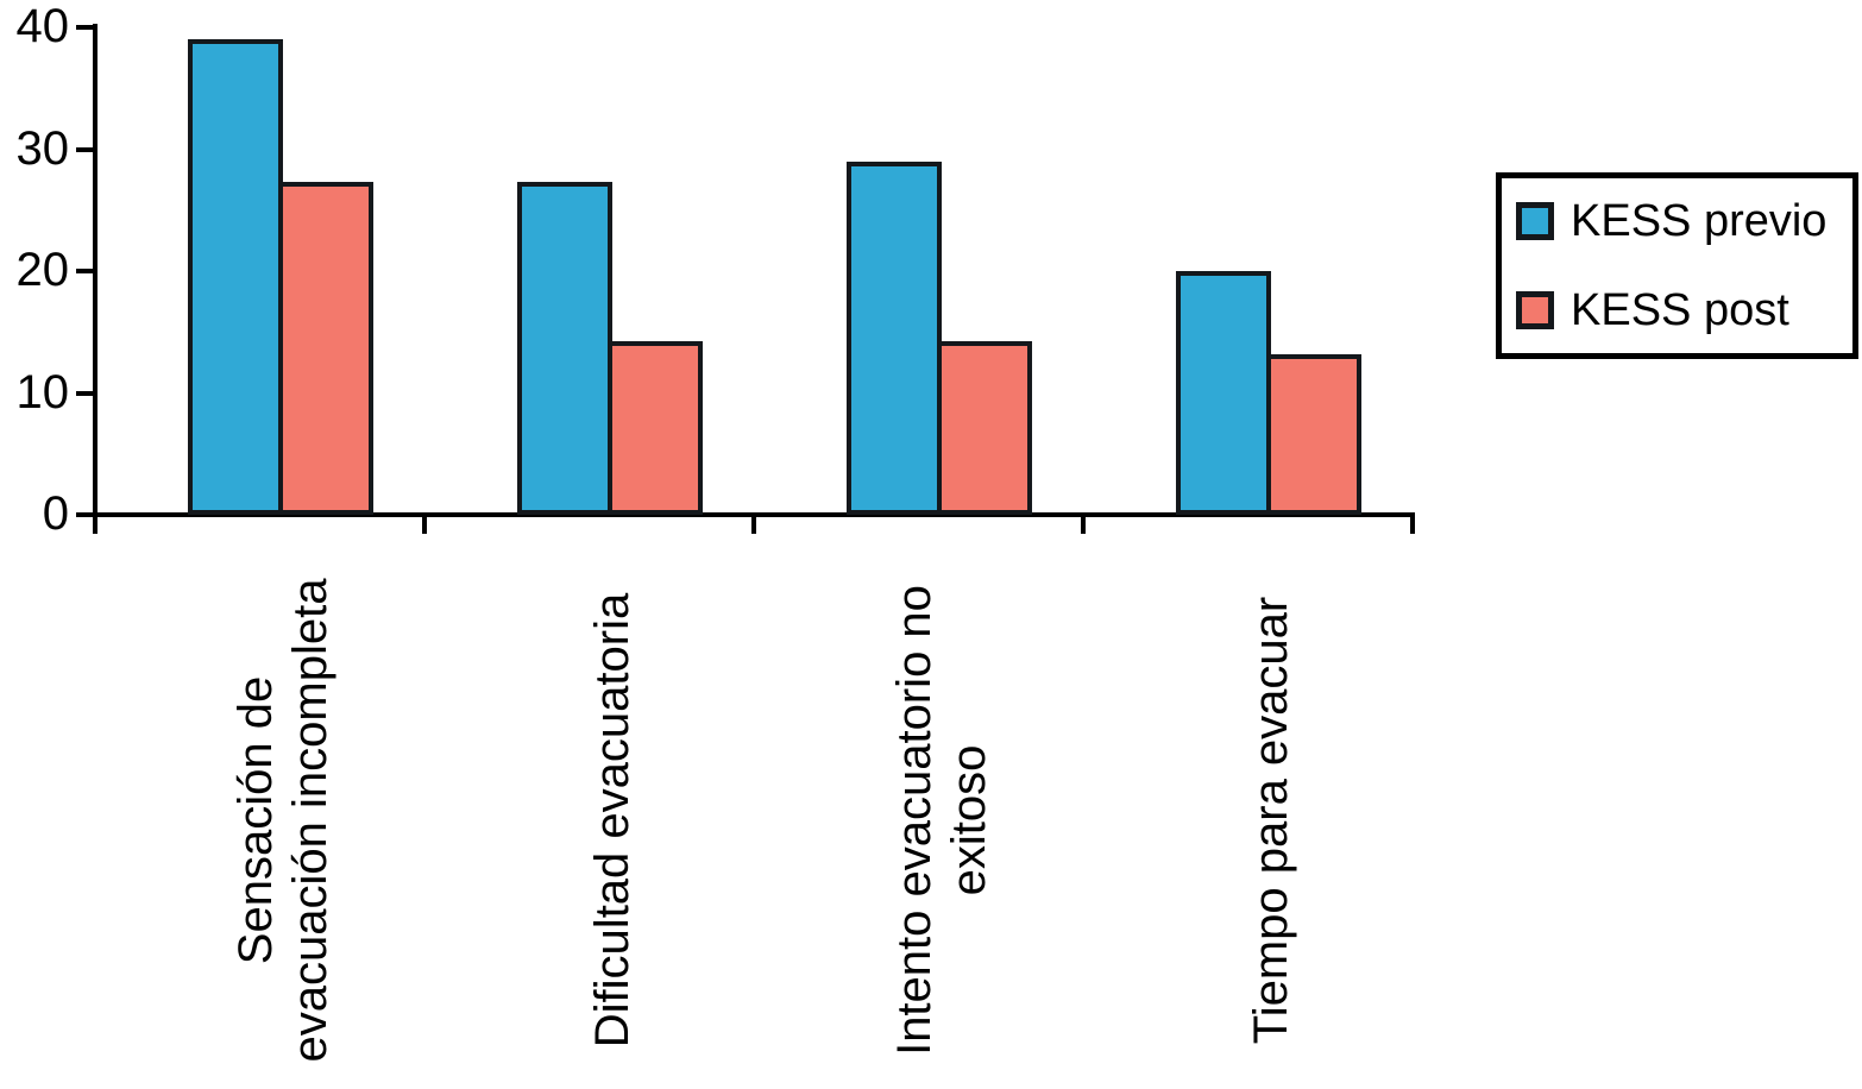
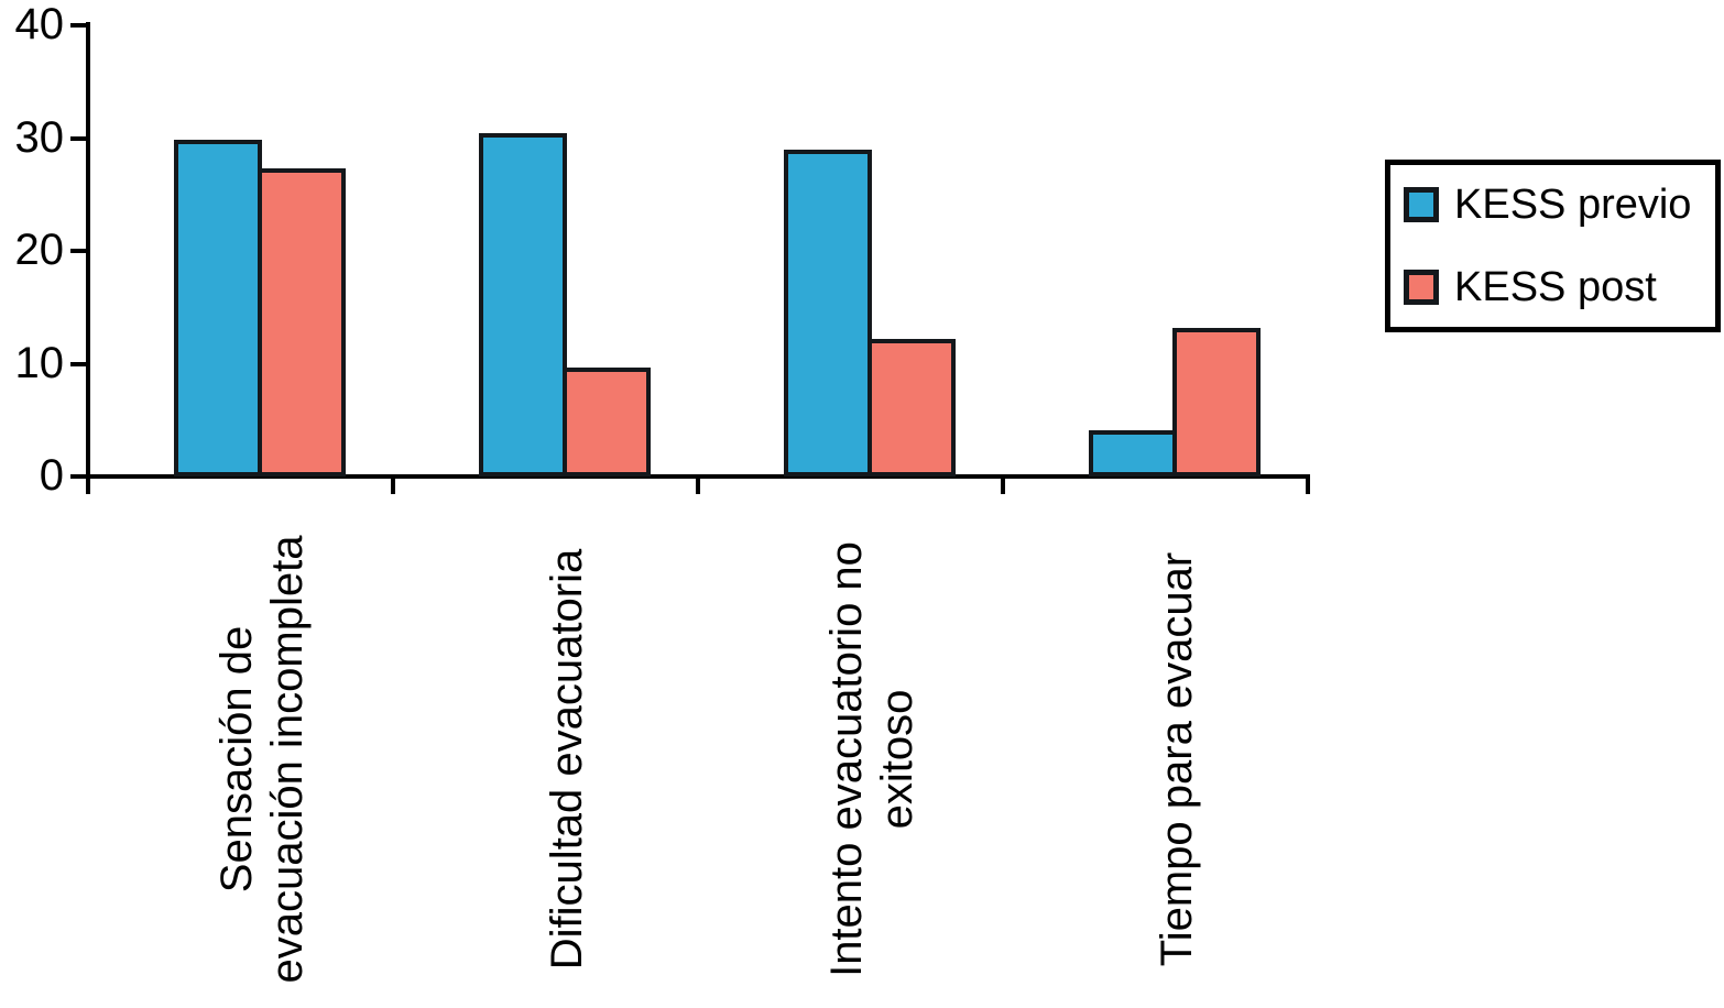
KESS previo/Sensación de evacuación incompleta: 39.0 -> 29.9
KESS previo/Dificultad evacuatoria: 27.3 -> 30.4
KESS post/Dificultad evacuatoria: 14.2 -> 9.7
KESS post/Intento evacuatorio no exitoso: 14.2 -> 12.2
KESS previo/Tiempo para evacuar: 20.0 -> 4.1
